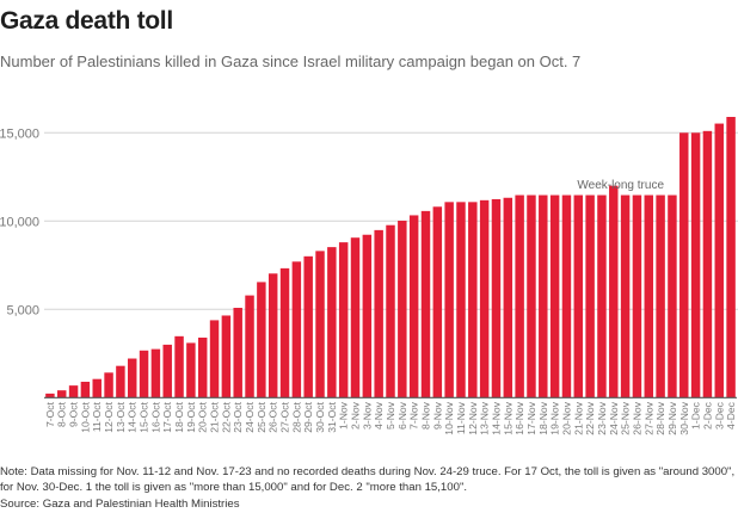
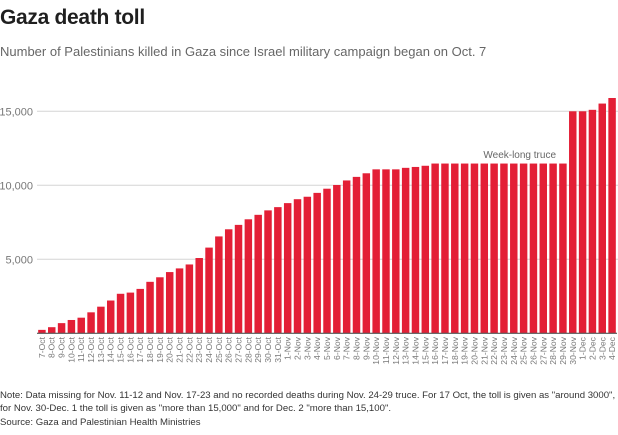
19-Oct: 3100 -> 3800
20-Oct: 3400 -> 4100
24-Nov: 12000 -> 11500
